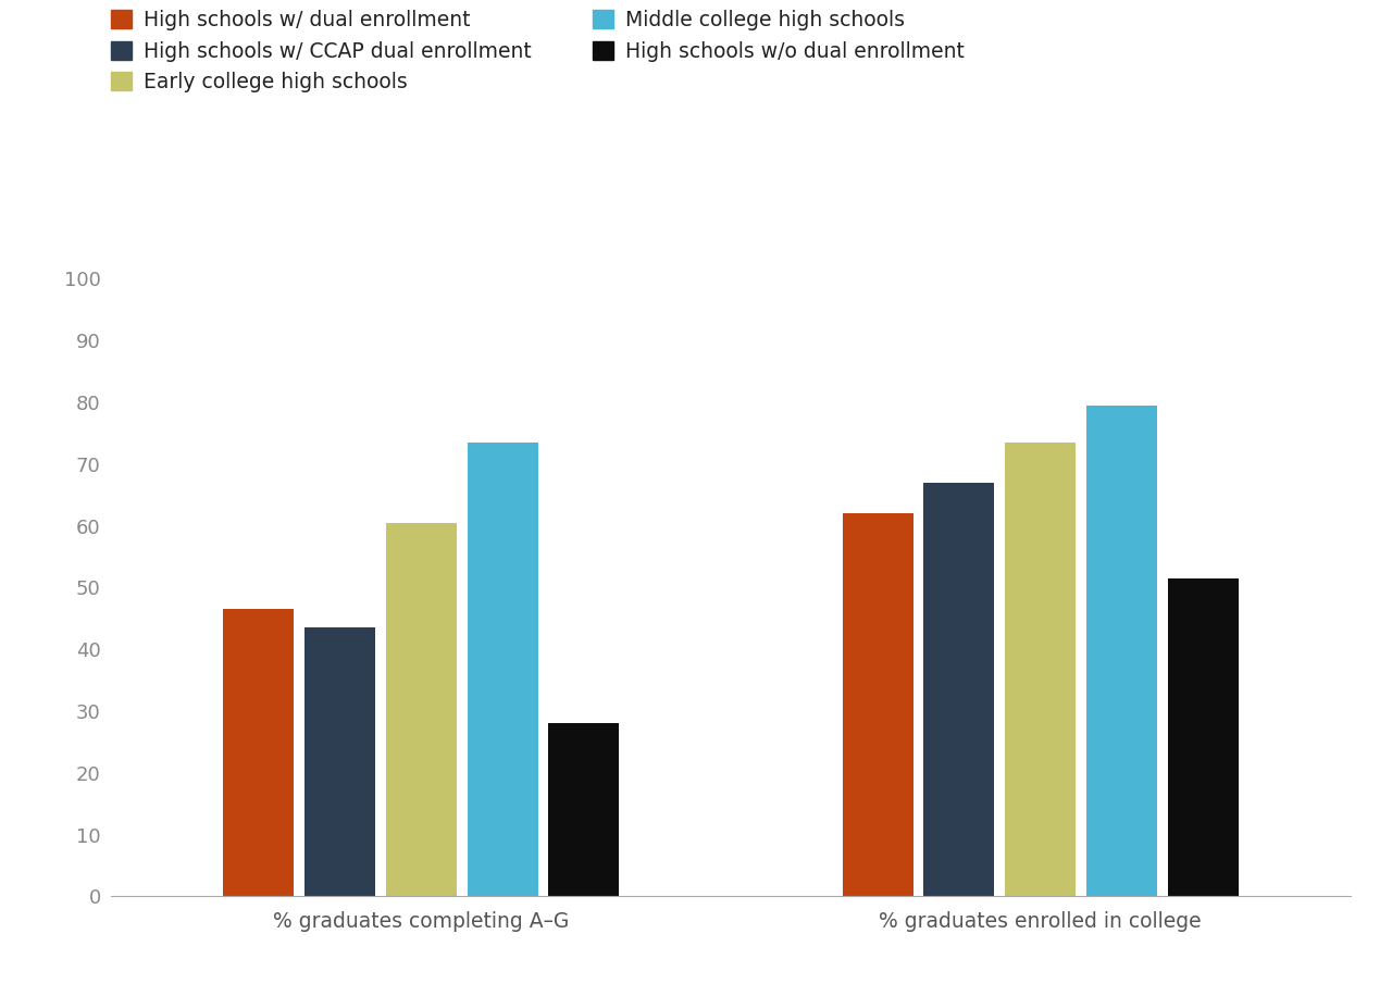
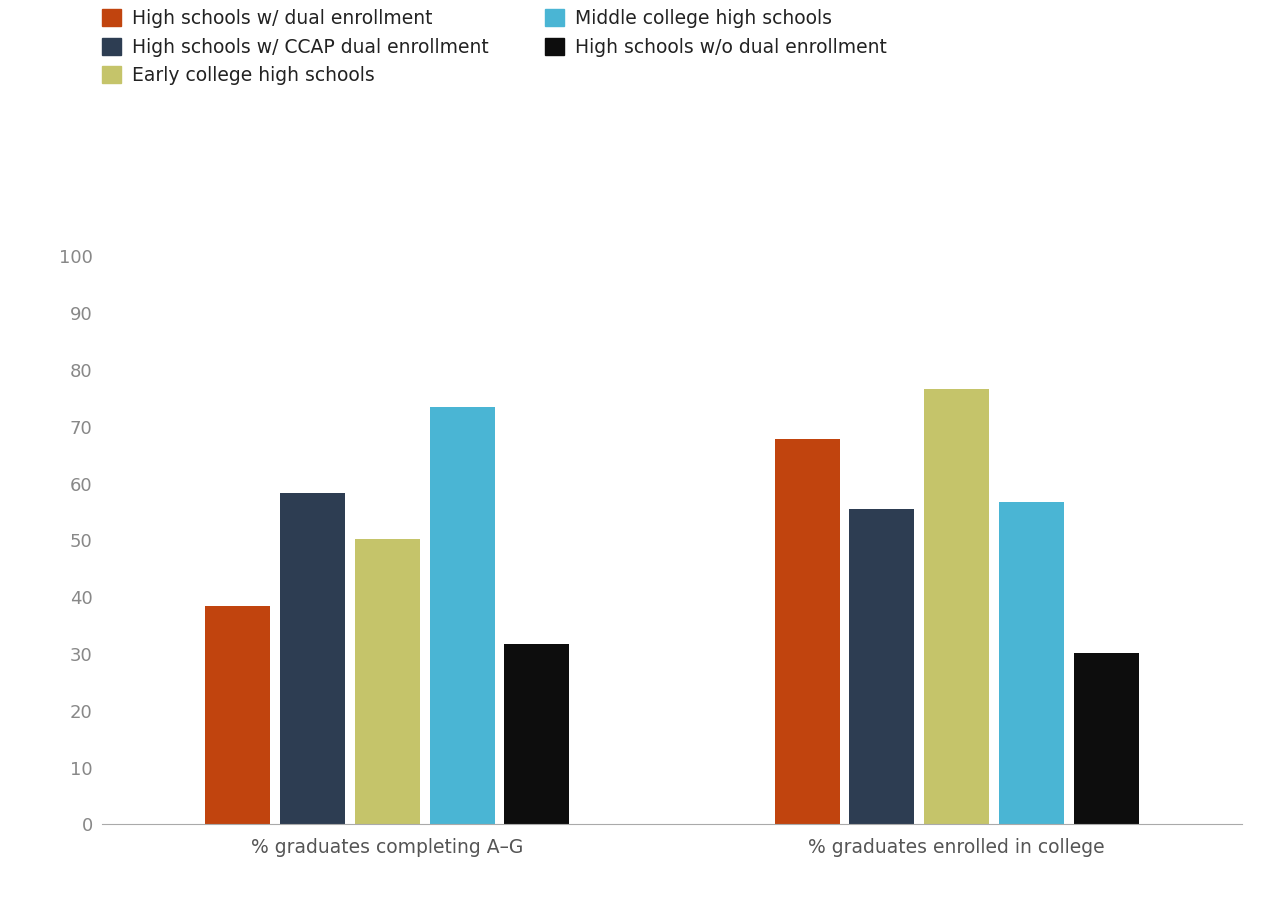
High schools w/ dual enrollment/% graduates completing A–G: 46.5 -> 38.4
High schools w/ CCAP dual enrollment/% graduates completing A–G: 43.5 -> 58.4
Early college high schools/% graduates completing A–G: 60.5 -> 50.2
High schools w/o dual enrollment/% graduates completing A–G: 28.0 -> 31.8
High schools w/ dual enrollment/% graduates enrolled in college: 62.0 -> 67.8
High schools w/ CCAP dual enrollment/% graduates enrolled in college: 67.0 -> 55.6
Early college high schools/% graduates enrolled in college: 73.5 -> 76.6
Middle college high schools/% graduates enrolled in college: 79.5 -> 56.8
High schools w/o dual enrollment/% graduates enrolled in college: 51.5 -> 30.2
